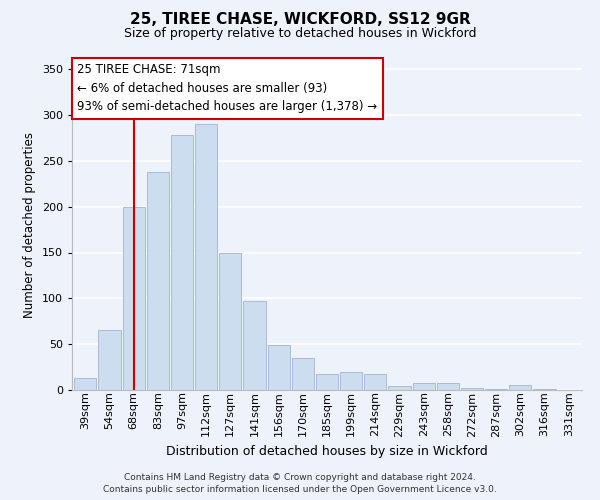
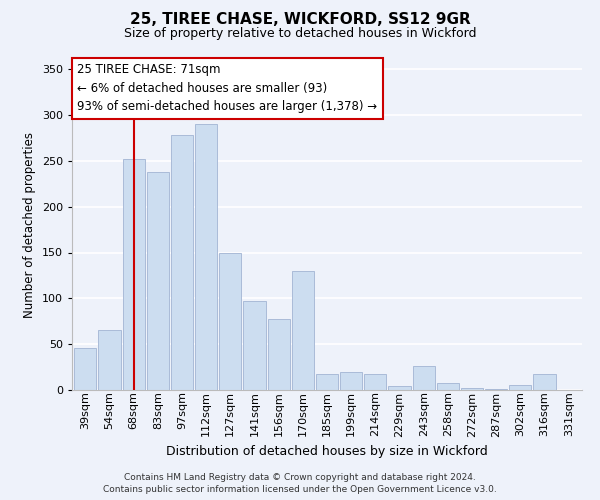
39sqm: 13 -> 46
68sqm: 200 -> 252
156sqm: 49 -> 78
170sqm: 35 -> 130
243sqm: 8 -> 26
316sqm: 1 -> 18
